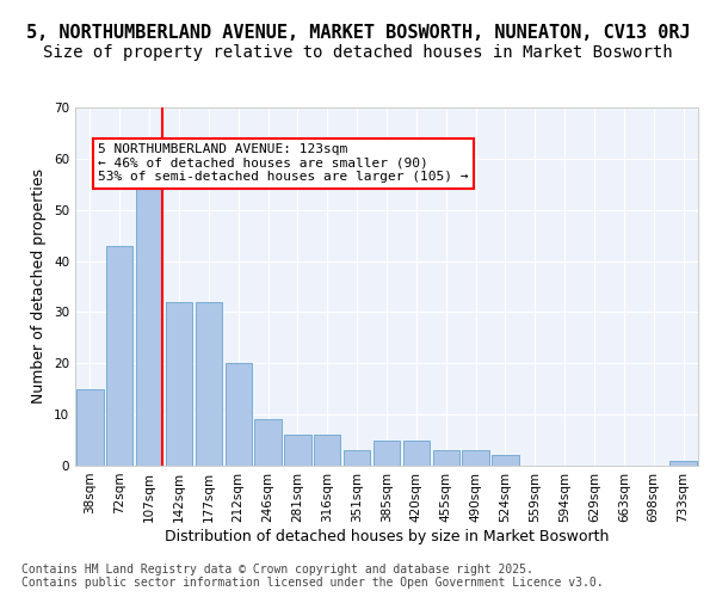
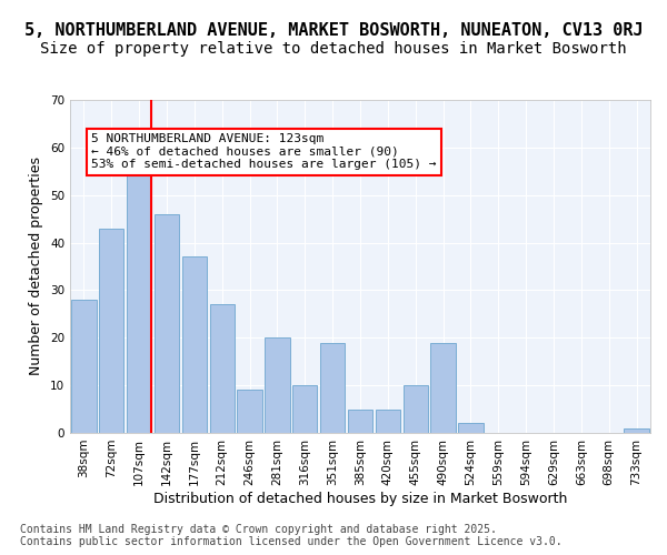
38sqm: 15 -> 28
142sqm: 32 -> 46
177sqm: 32 -> 37
212sqm: 20 -> 27
281sqm: 6 -> 20
316sqm: 6 -> 10
351sqm: 3 -> 19
455sqm: 3 -> 10
490sqm: 3 -> 19
